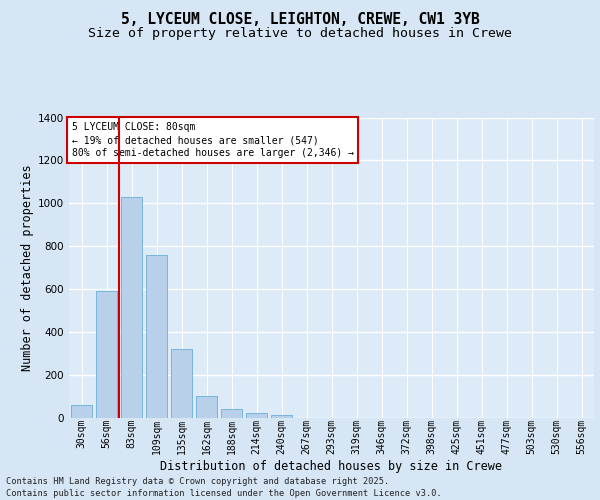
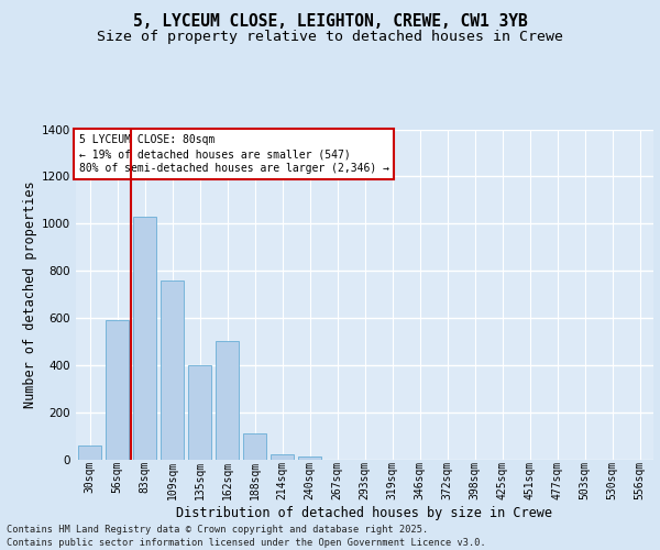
135sqm: 320 -> 400
162sqm: 100 -> 500
188sqm: 40 -> 110
